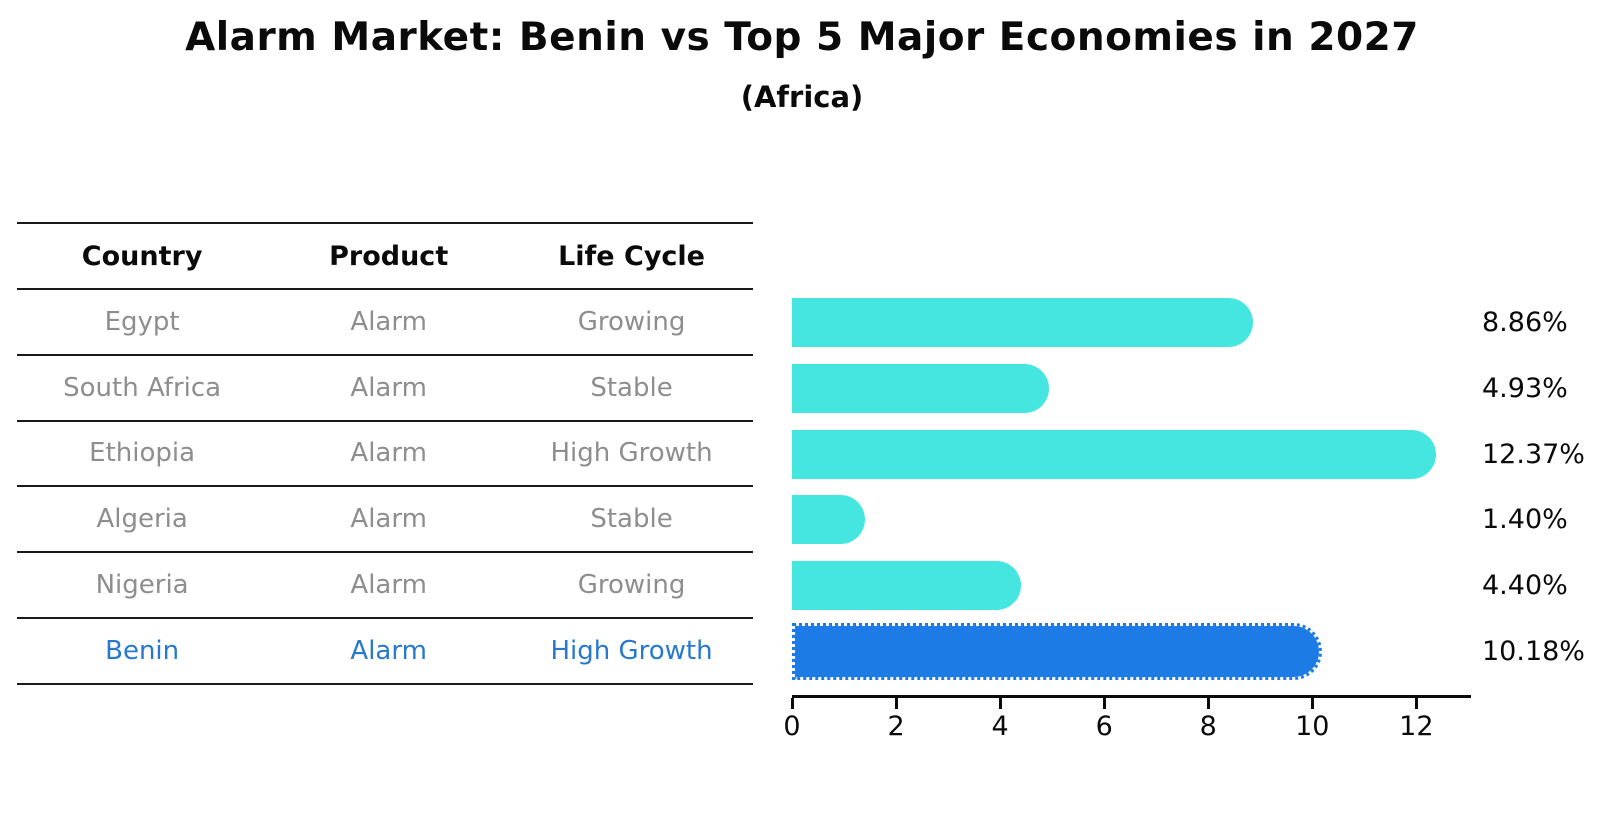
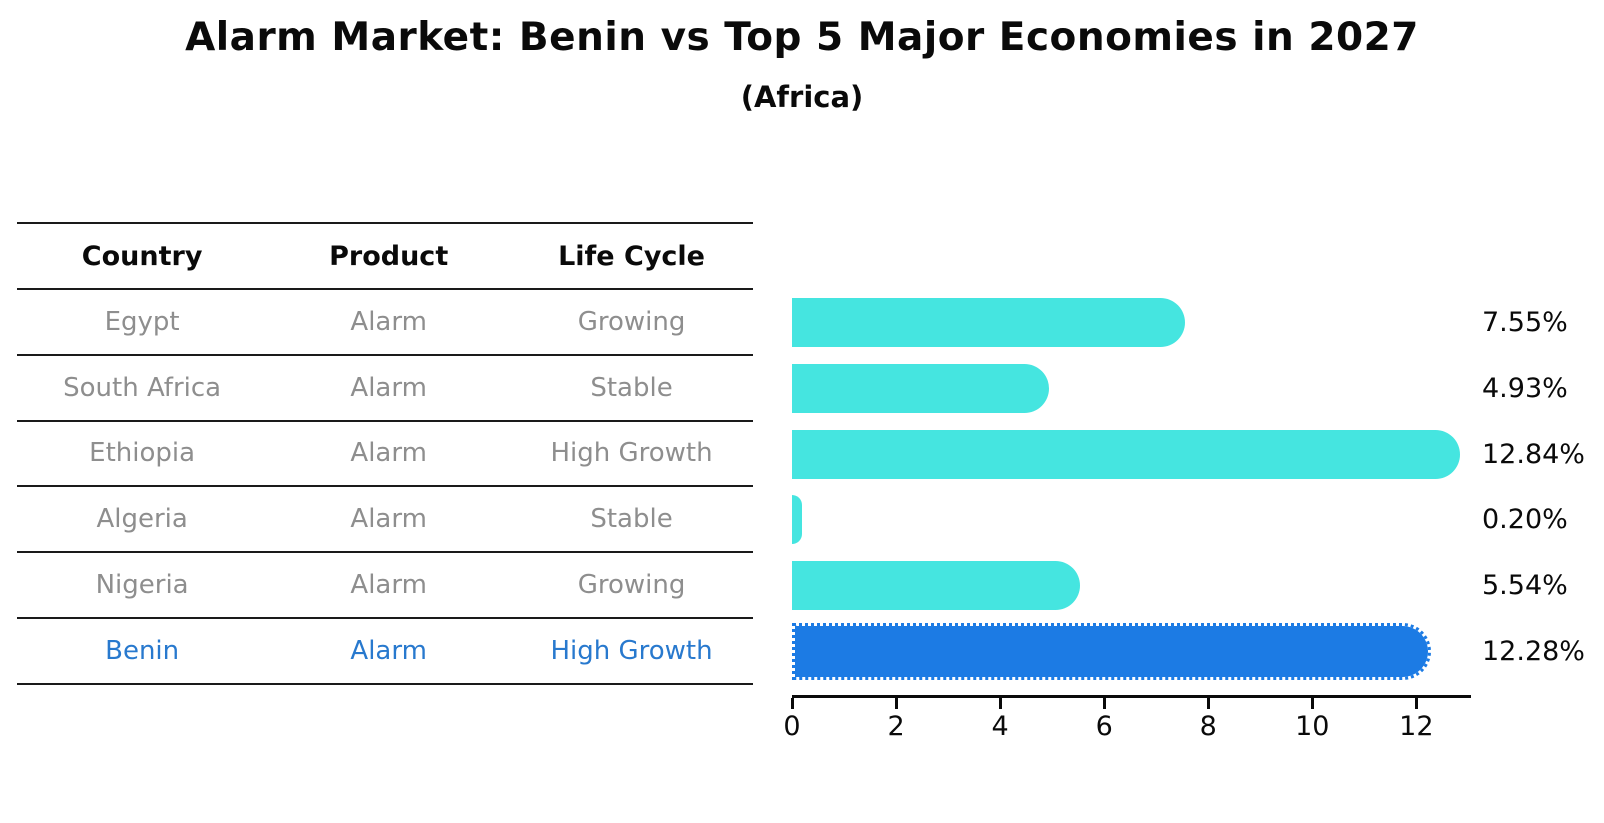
Egypt: 8.86% -> 7.55%
Ethiopia: 12.37% -> 12.84%
Algeria: 1.40% -> 0.20%
Nigeria: 4.40% -> 5.54%
Benin: 10.18% -> 12.28%
